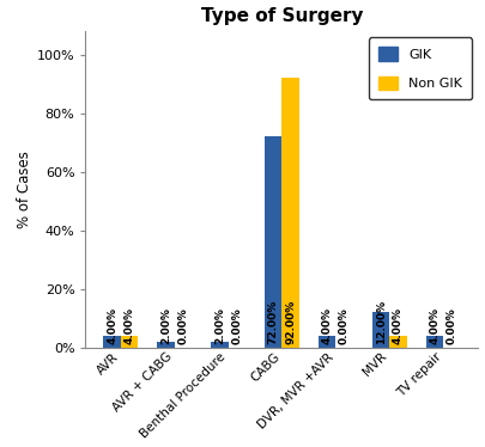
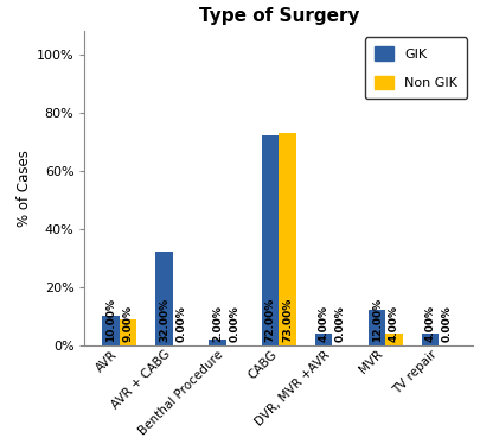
GIK/AVR: 4.00% -> 10.00%
Non GIK/AVR: 4.00% -> 9.00%
GIK/AVR + CABG: 2.00% -> 32.00%
Non GIK/CABG: 92.00% -> 73.00%
